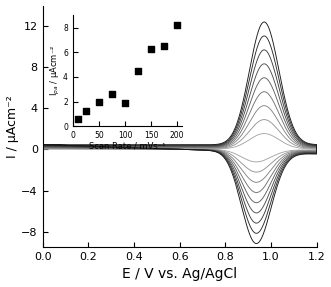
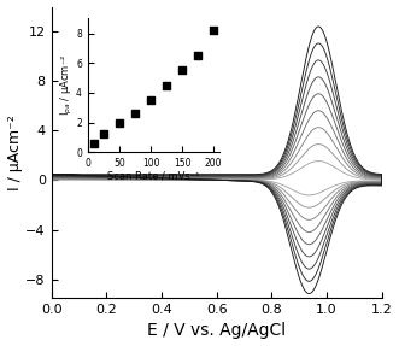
100: 1.9 -> 3.5
150: 6.3 -> 5.5
